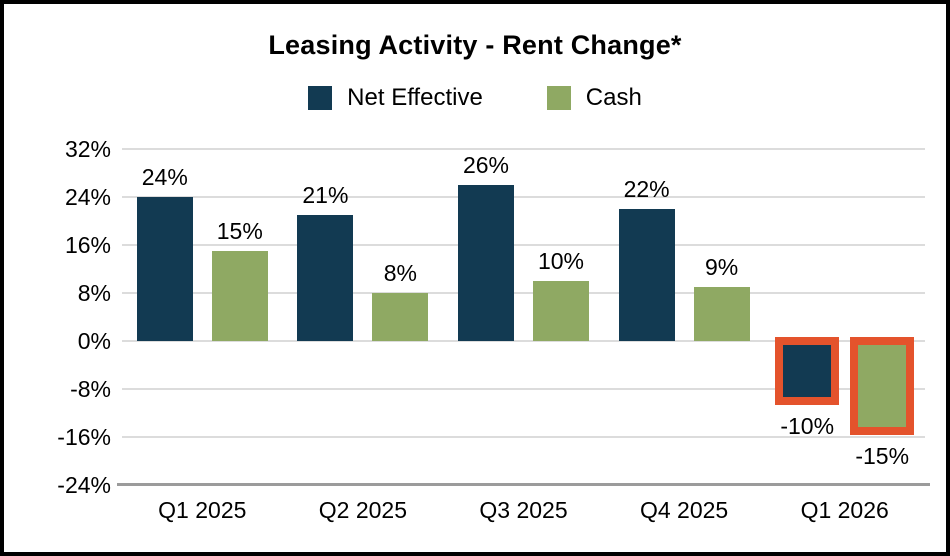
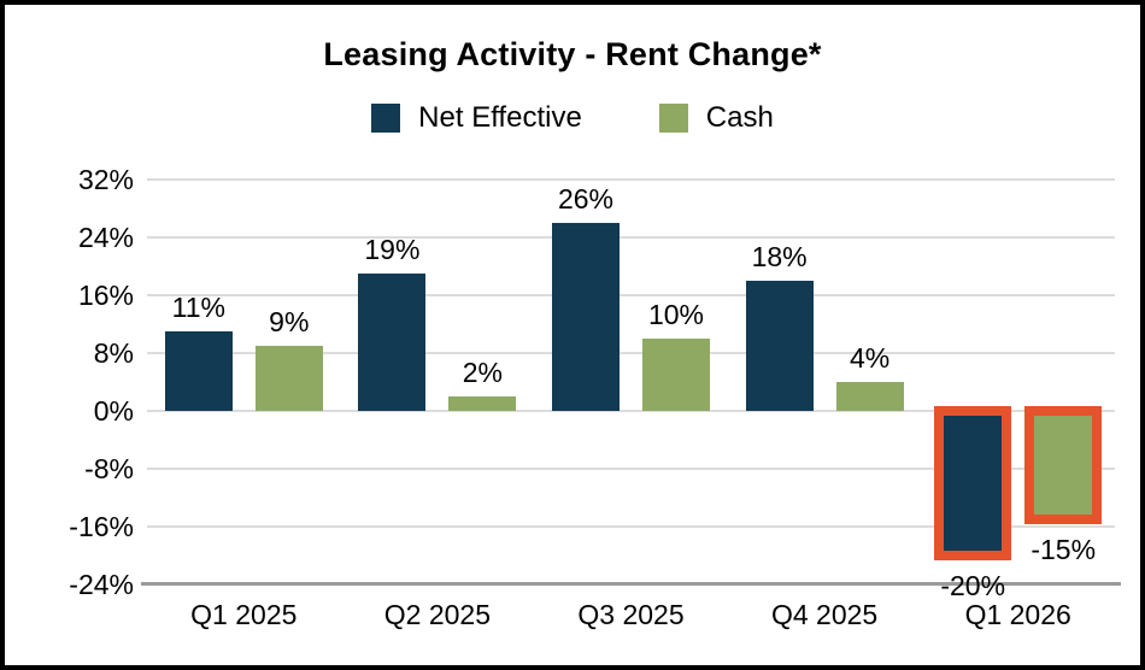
Net Effective/Q1 2025: 24% -> 11%
Cash/Q1 2025: 15% -> 9%
Net Effective/Q2 2025: 21% -> 19%
Cash/Q2 2025: 8% -> 2%
Net Effective/Q4 2025: 22% -> 18%
Cash/Q4 2025: 9% -> 4%
Net Effective/Q1 2026: -10% -> -20%
